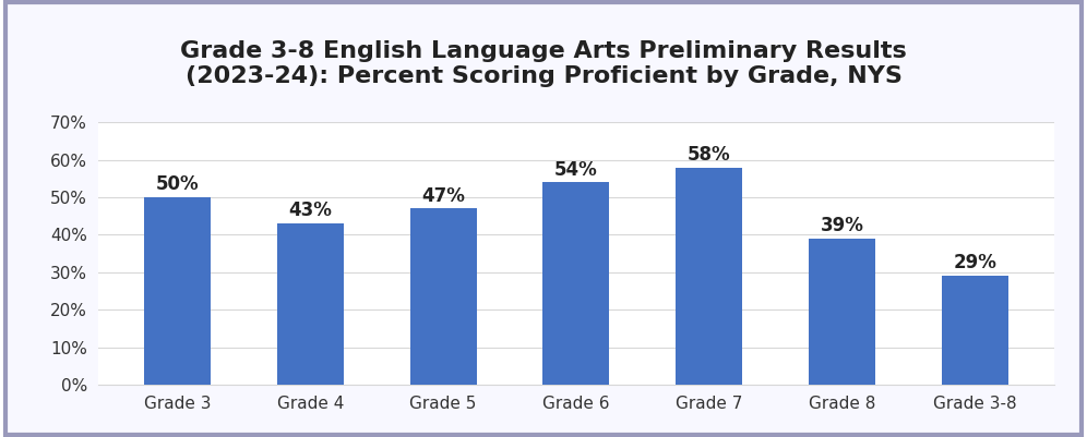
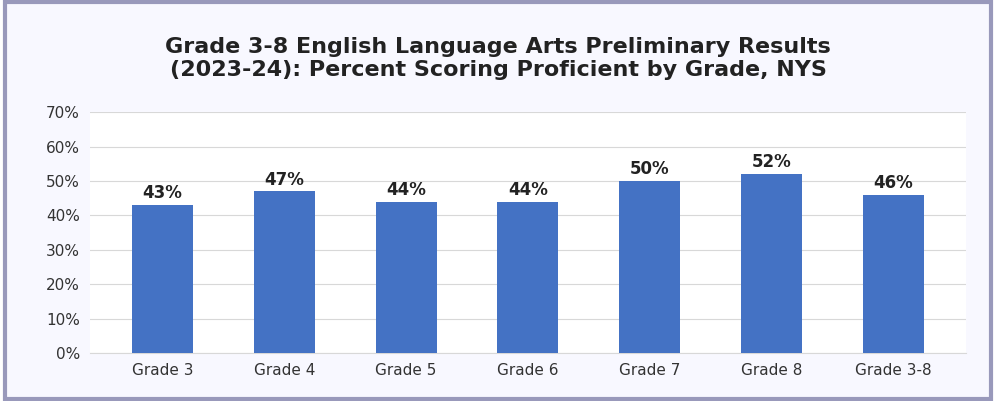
Grade 3: 50% -> 43%
Grade 4: 43% -> 47%
Grade 5: 47% -> 44%
Grade 6: 54% -> 44%
Grade 7: 58% -> 50%
Grade 8: 39% -> 52%
Grade 3-8: 29% -> 46%
